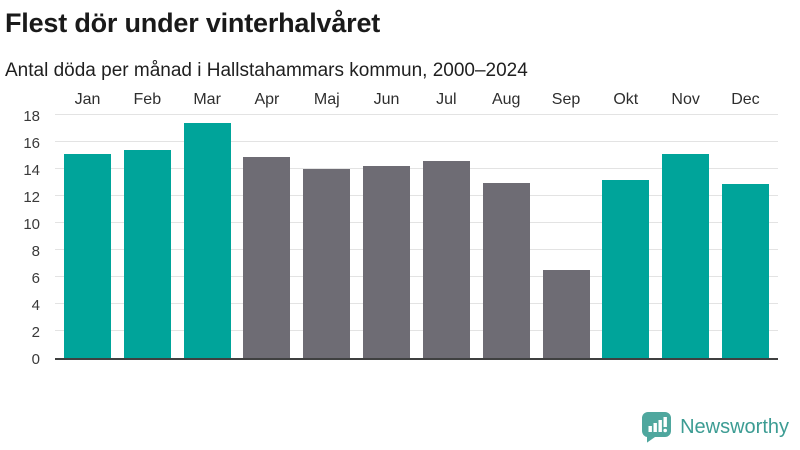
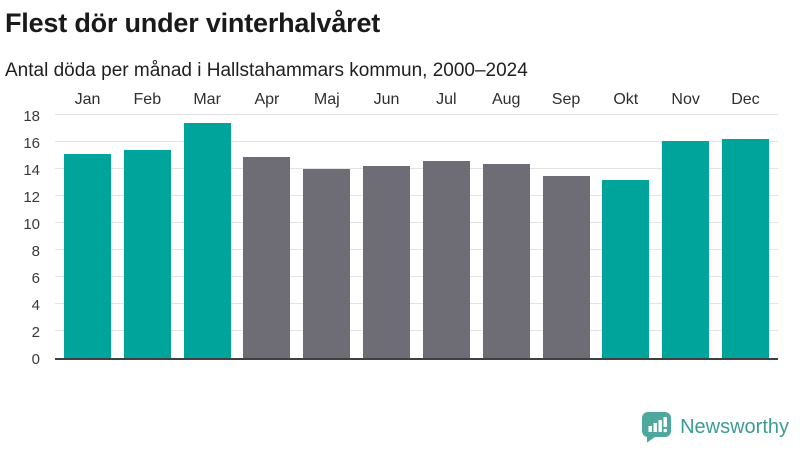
Aug: 13.0 -> 14.4
Sep: 6.5 -> 13.5
Nov: 15.1 -> 16.1
Dec: 12.9 -> 16.2
